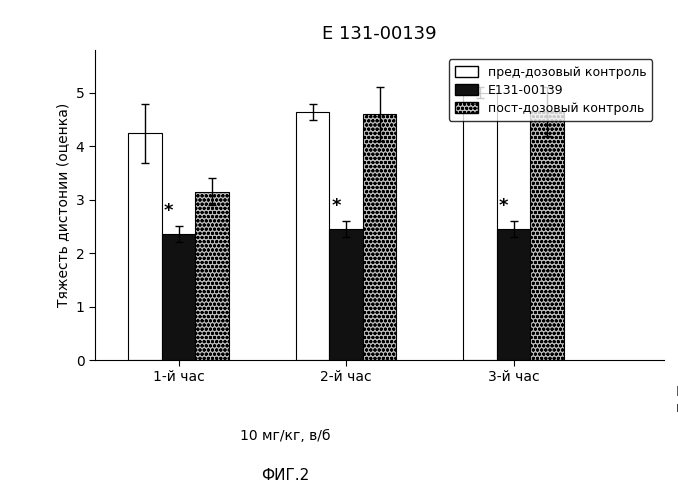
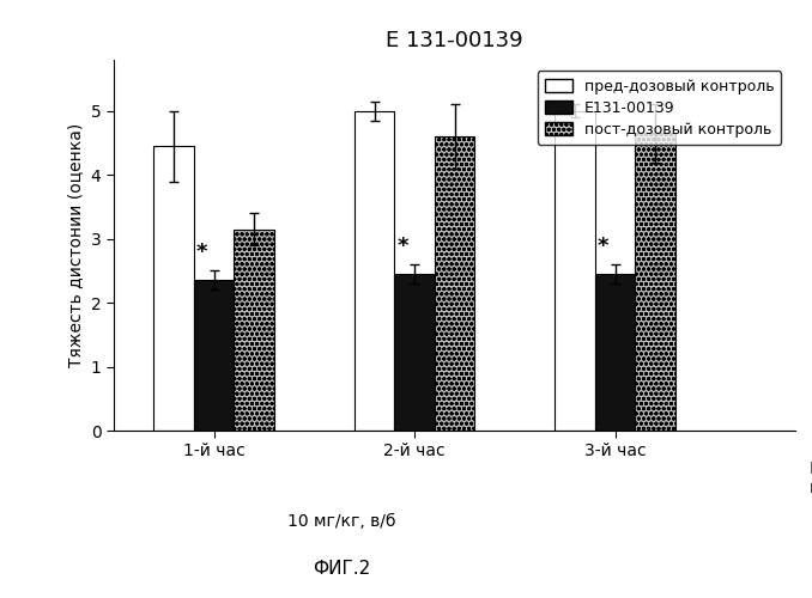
пред-дозовый контроль/1-й час: 4.24 -> 4.45
пред-дозовый контроль/2-й час: 4.64 -> 5.00
